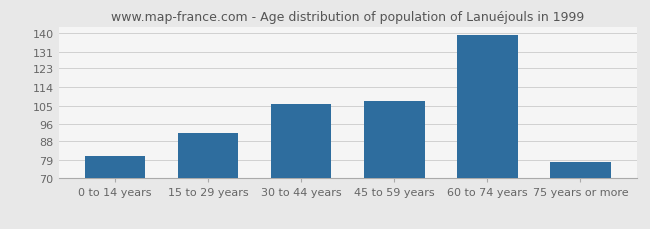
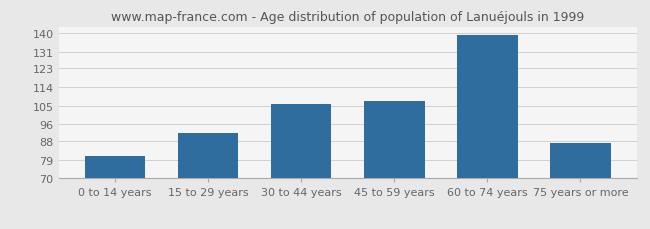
75 years or more: 78 -> 87
